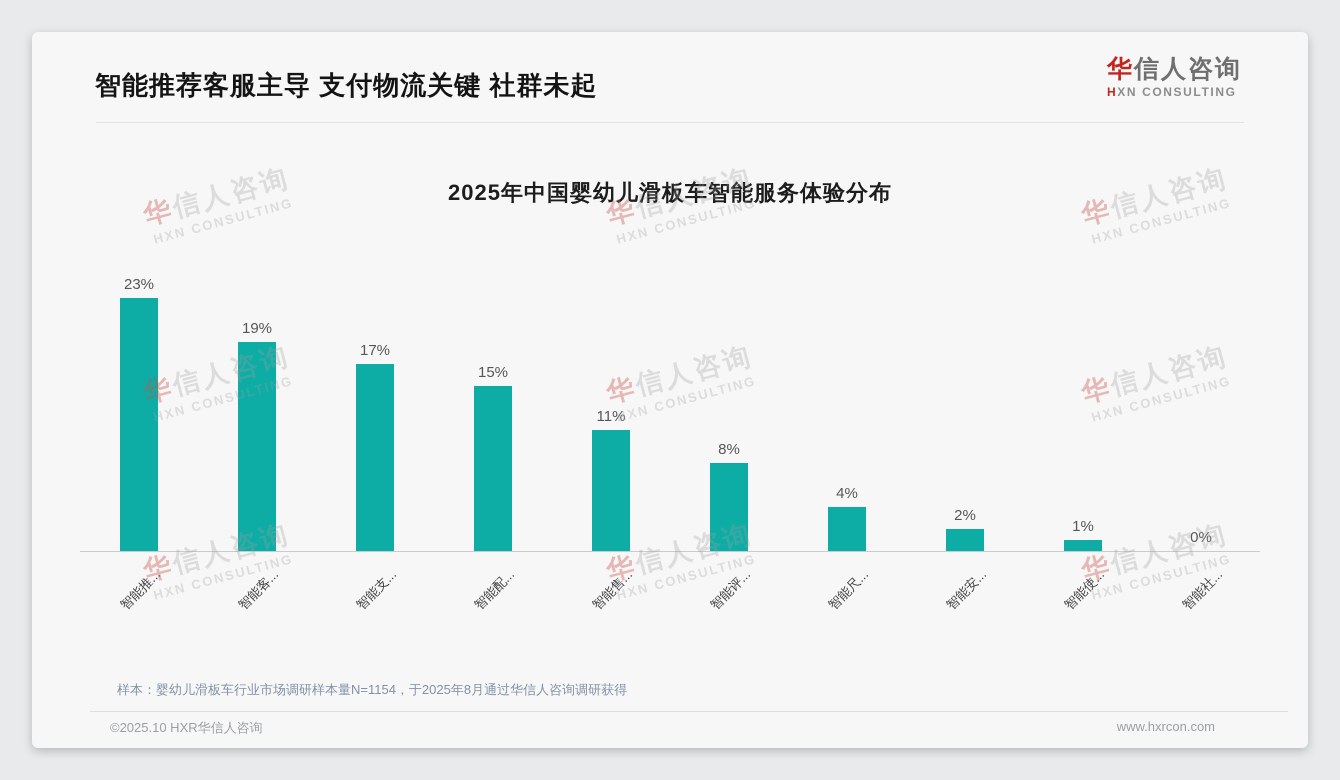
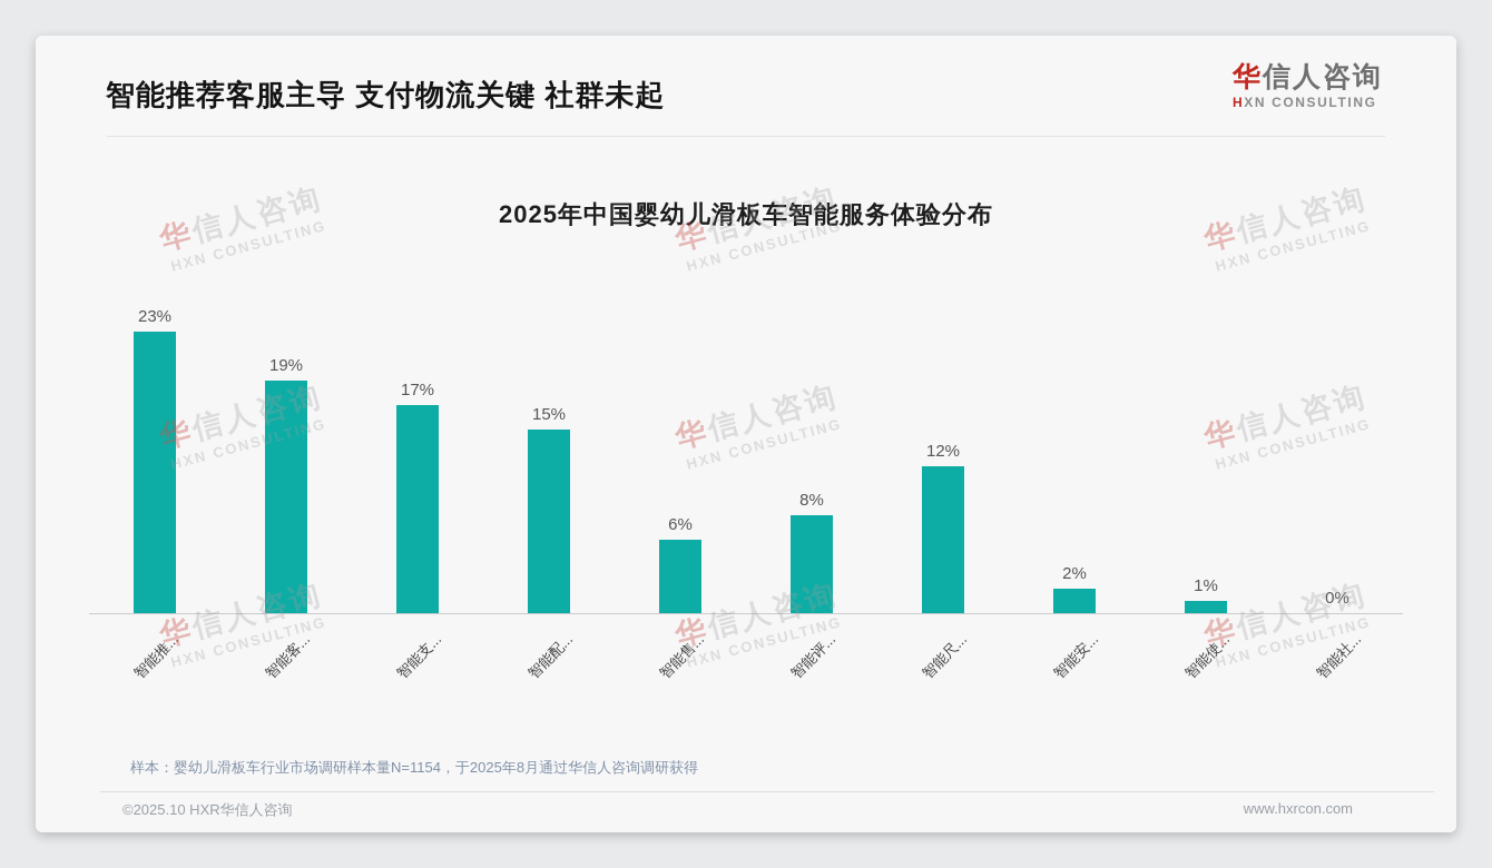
智能售...: 11% -> 6%
智能尺...: 4% -> 12%
